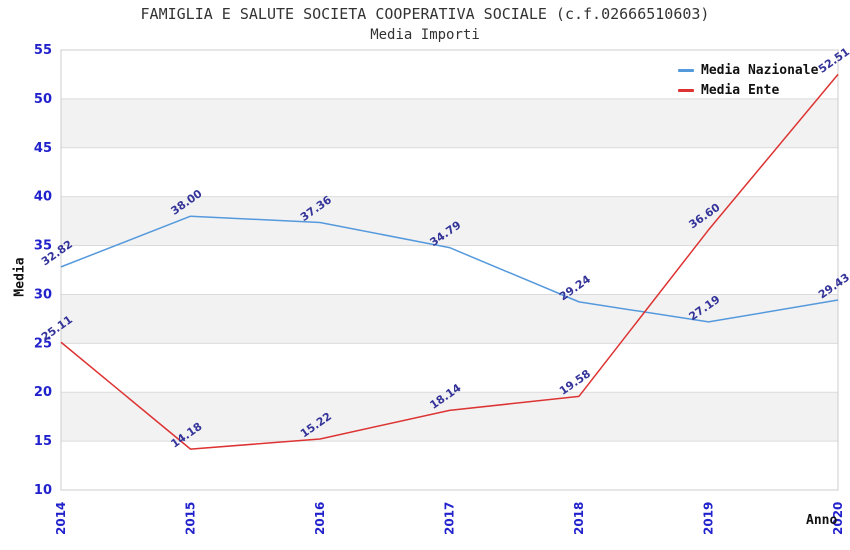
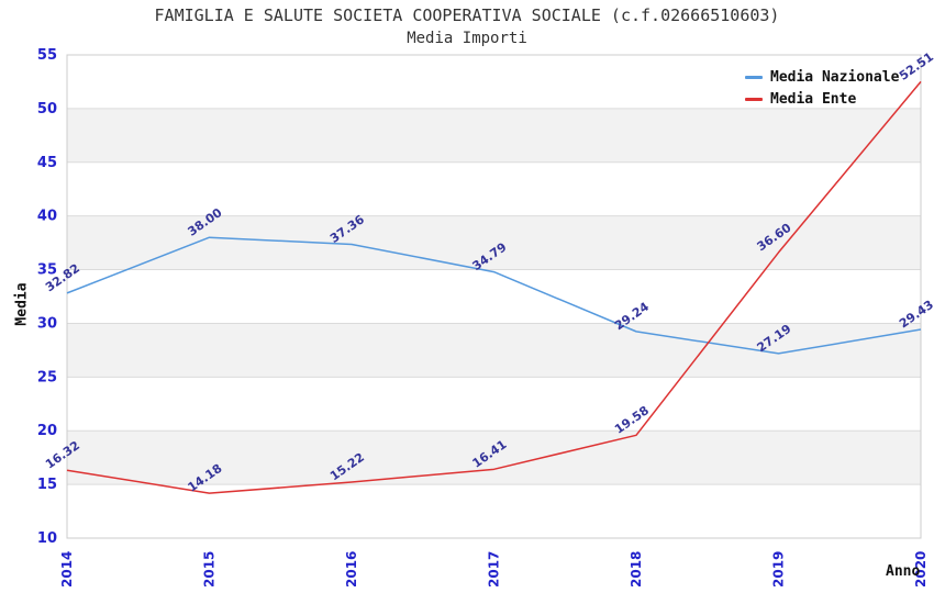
Media Ente/2014: 25.11 -> 16.32
Media Ente/2017: 18.14 -> 16.41
